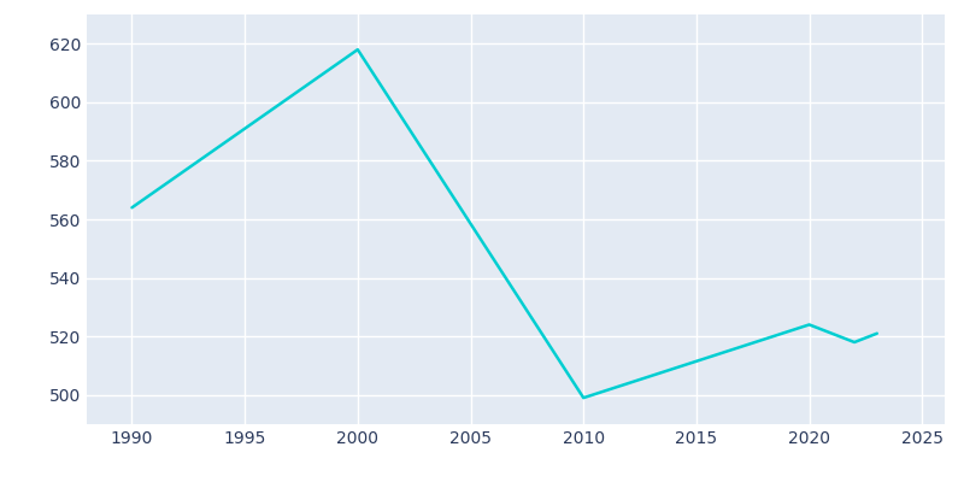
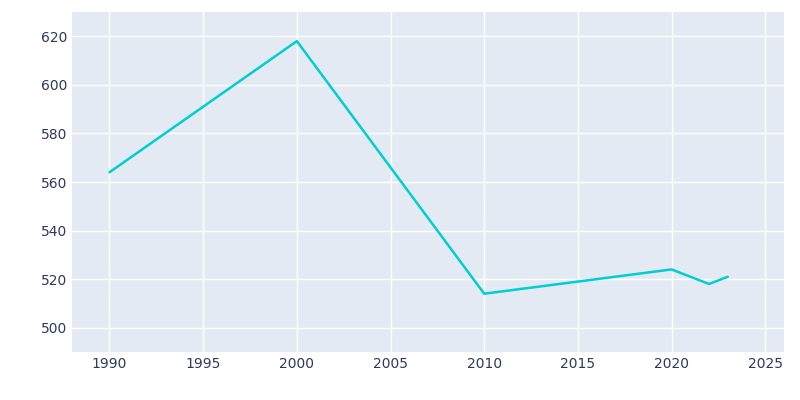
2010: 499 -> 514
